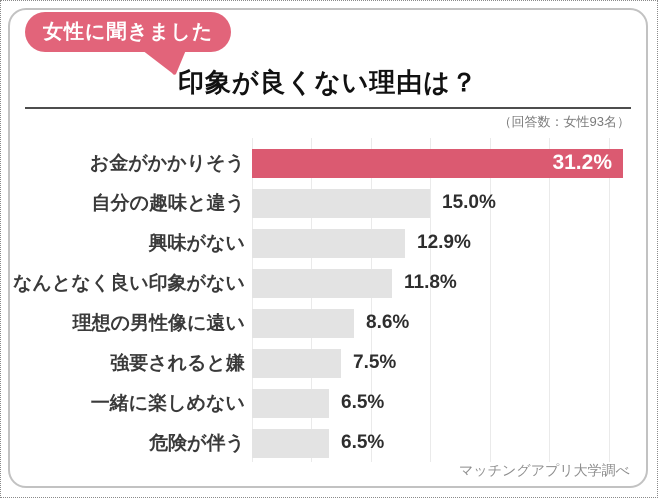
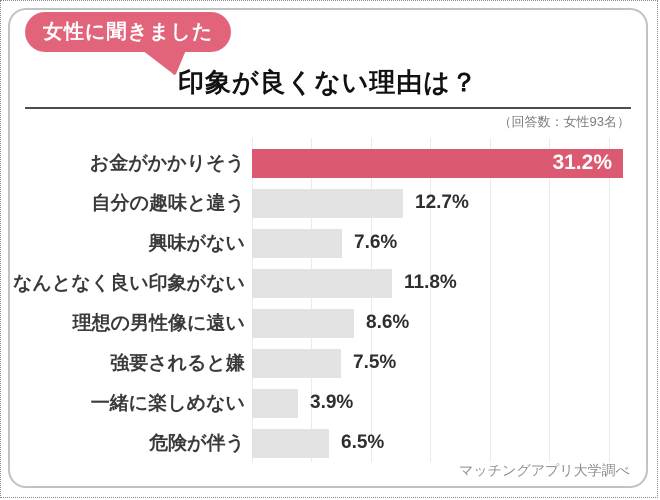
自分の趣味と違う: 15.0% -> 12.7%
興味がない: 12.9% -> 7.6%
一緒に楽しめない: 6.5% -> 3.9%
